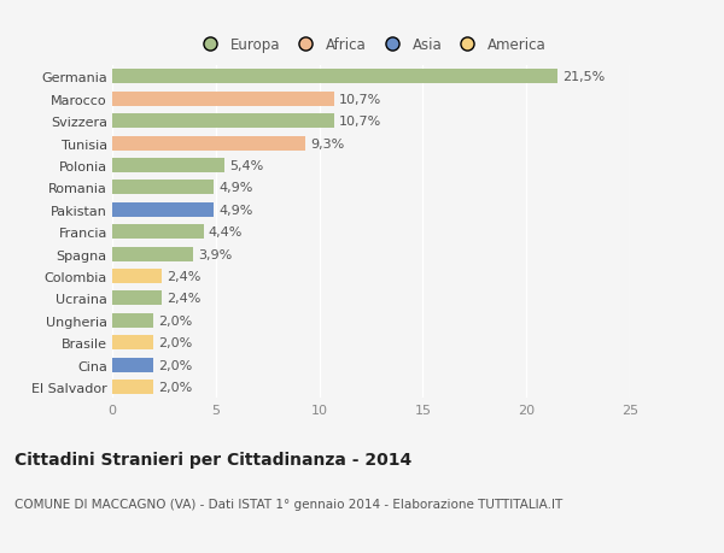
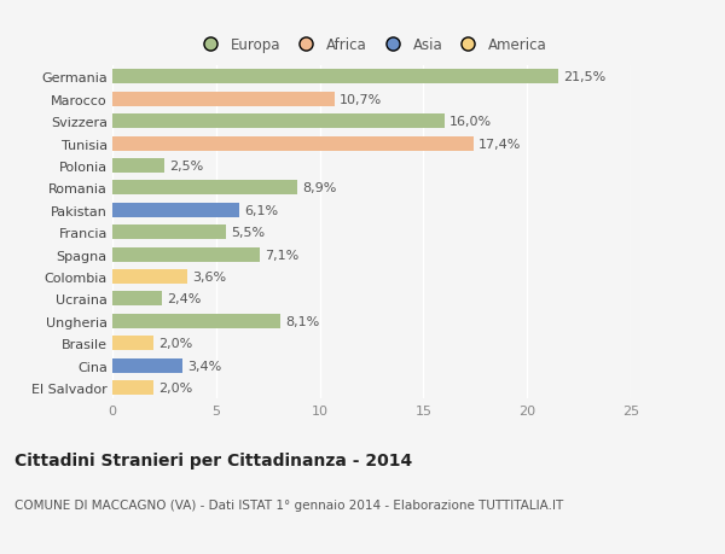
Svizzera: 10,7% -> 16,0%
Tunisia: 9,3% -> 17,4%
Polonia: 5,4% -> 2,5%
Romania: 4,9% -> 8,9%
Pakistan: 4,9% -> 6,1%
Francia: 4,4% -> 5,5%
Spagna: 3,9% -> 7,1%
Colombia: 2,4% -> 3,6%
Ungheria: 2,0% -> 8,1%
Cina: 2,0% -> 3,4%
